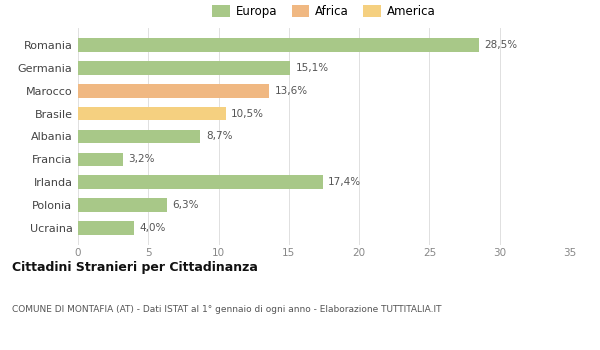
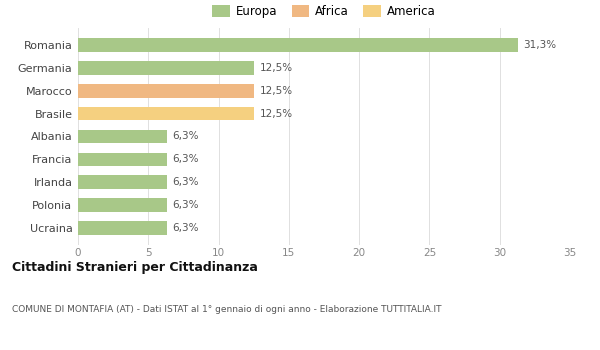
Romania: 28,5% -> 31,3%
Germania: 15,1% -> 12,5%
Marocco: 13,6% -> 12,5%
Brasile: 10,5% -> 12,5%
Albania: 8,7% -> 6,3%
Francia: 3,2% -> 6,3%
Irlanda: 17,4% -> 6,3%
Ucraina: 4,0% -> 6,3%
